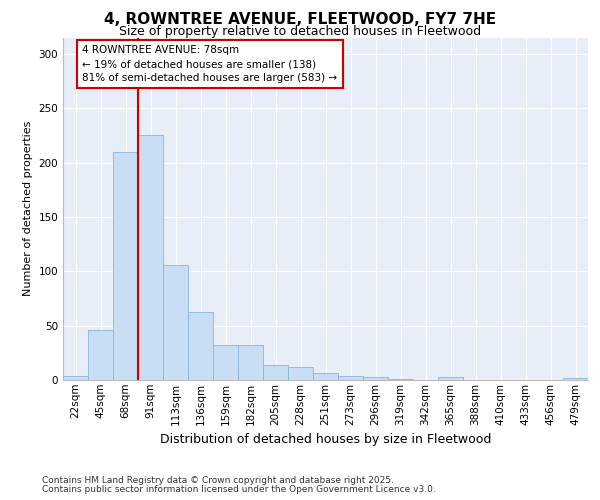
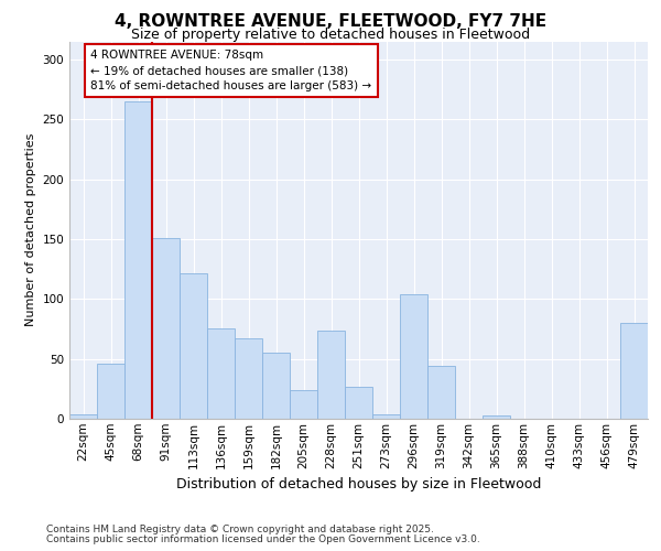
68sqm: 210 -> 265
91sqm: 225 -> 151
113sqm: 106 -> 121
136sqm: 63 -> 75
159sqm: 32 -> 67
182sqm: 32 -> 55
205sqm: 14 -> 24
228sqm: 12 -> 74
251sqm: 6 -> 27
296sqm: 3 -> 104
319sqm: 1 -> 44
479sqm: 2 -> 80
